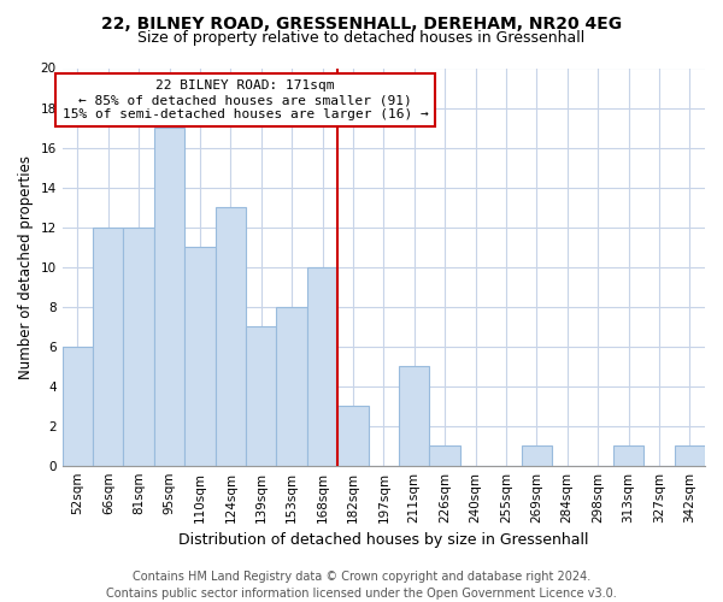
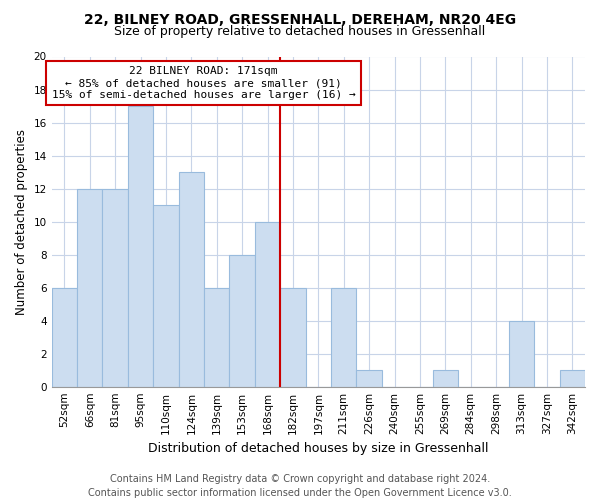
139sqm: 7 -> 6
182sqm: 3 -> 6
211sqm: 5 -> 6
313sqm: 1 -> 4
